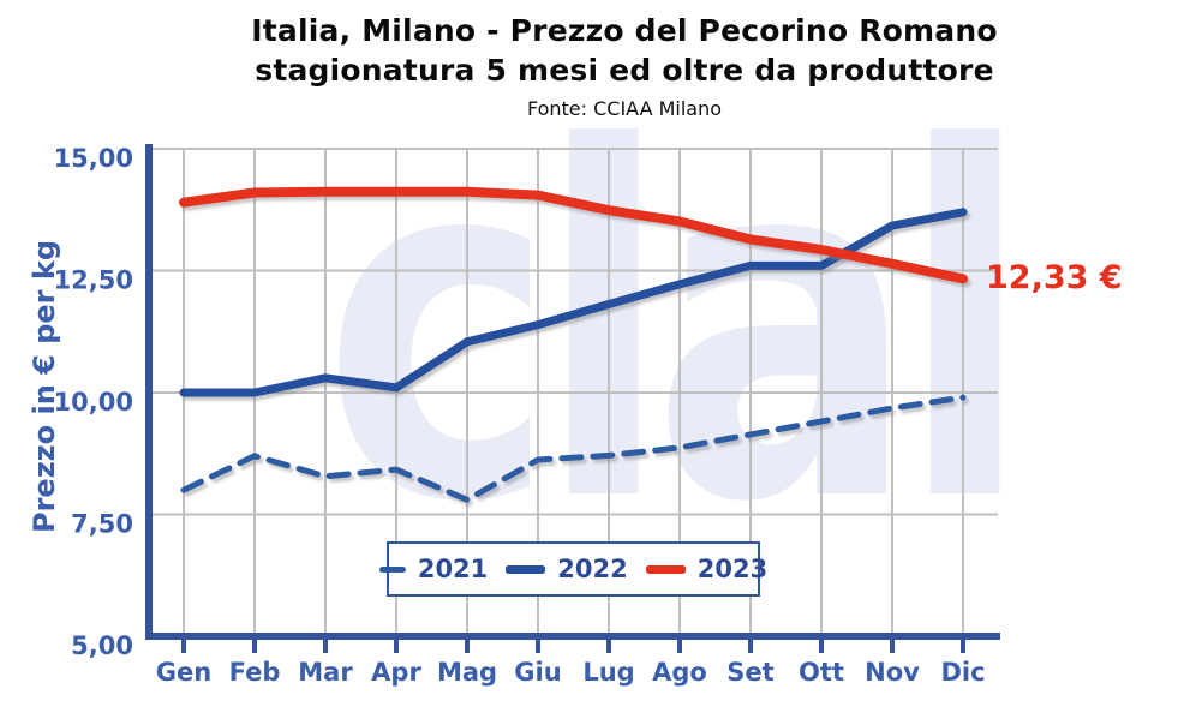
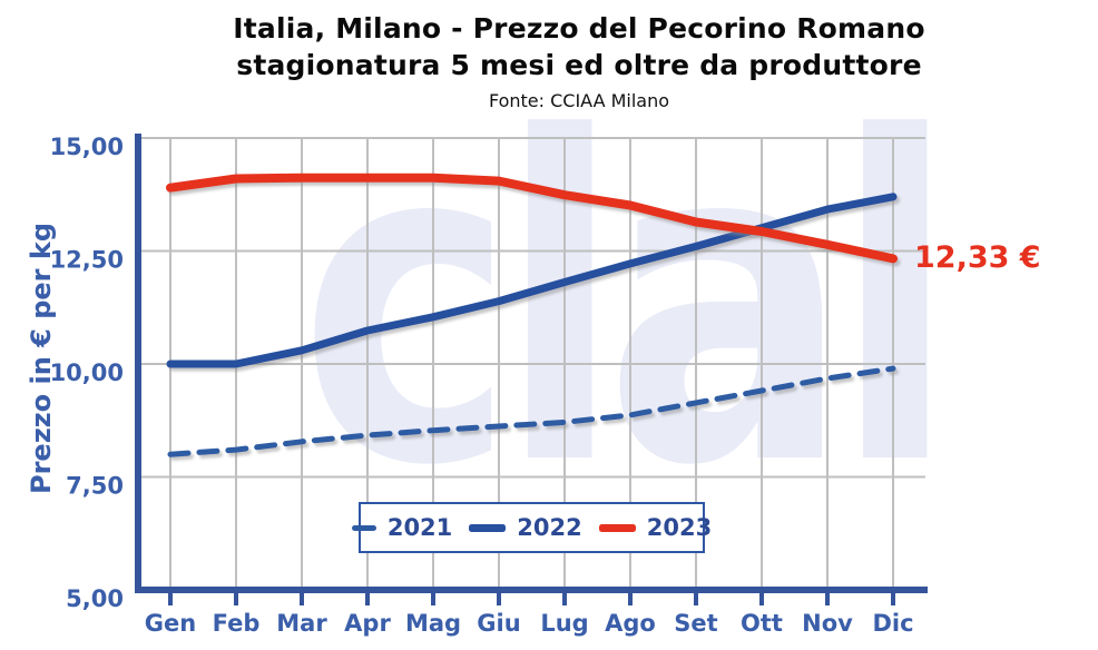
2021/Feb: 8,7 -> 8,1
2022/Apr: 10,1 -> 10,7
2021/Mag: 7,8 -> 8,5
2022/Ott: 12,6 -> 13,0
